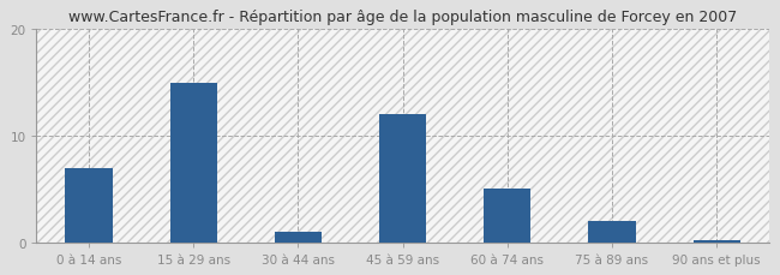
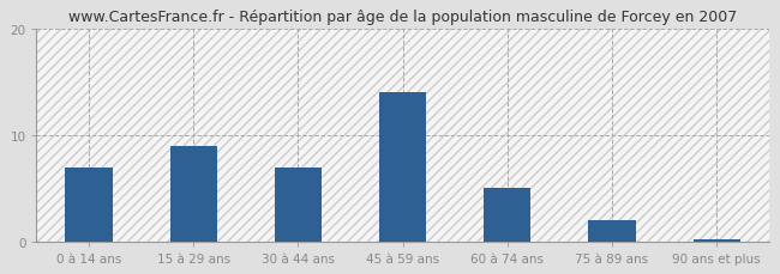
15 à 29 ans: 15.0 -> 9.0
30 à 44 ans: 1.0 -> 7.0
45 à 59 ans: 12.0 -> 14.0
